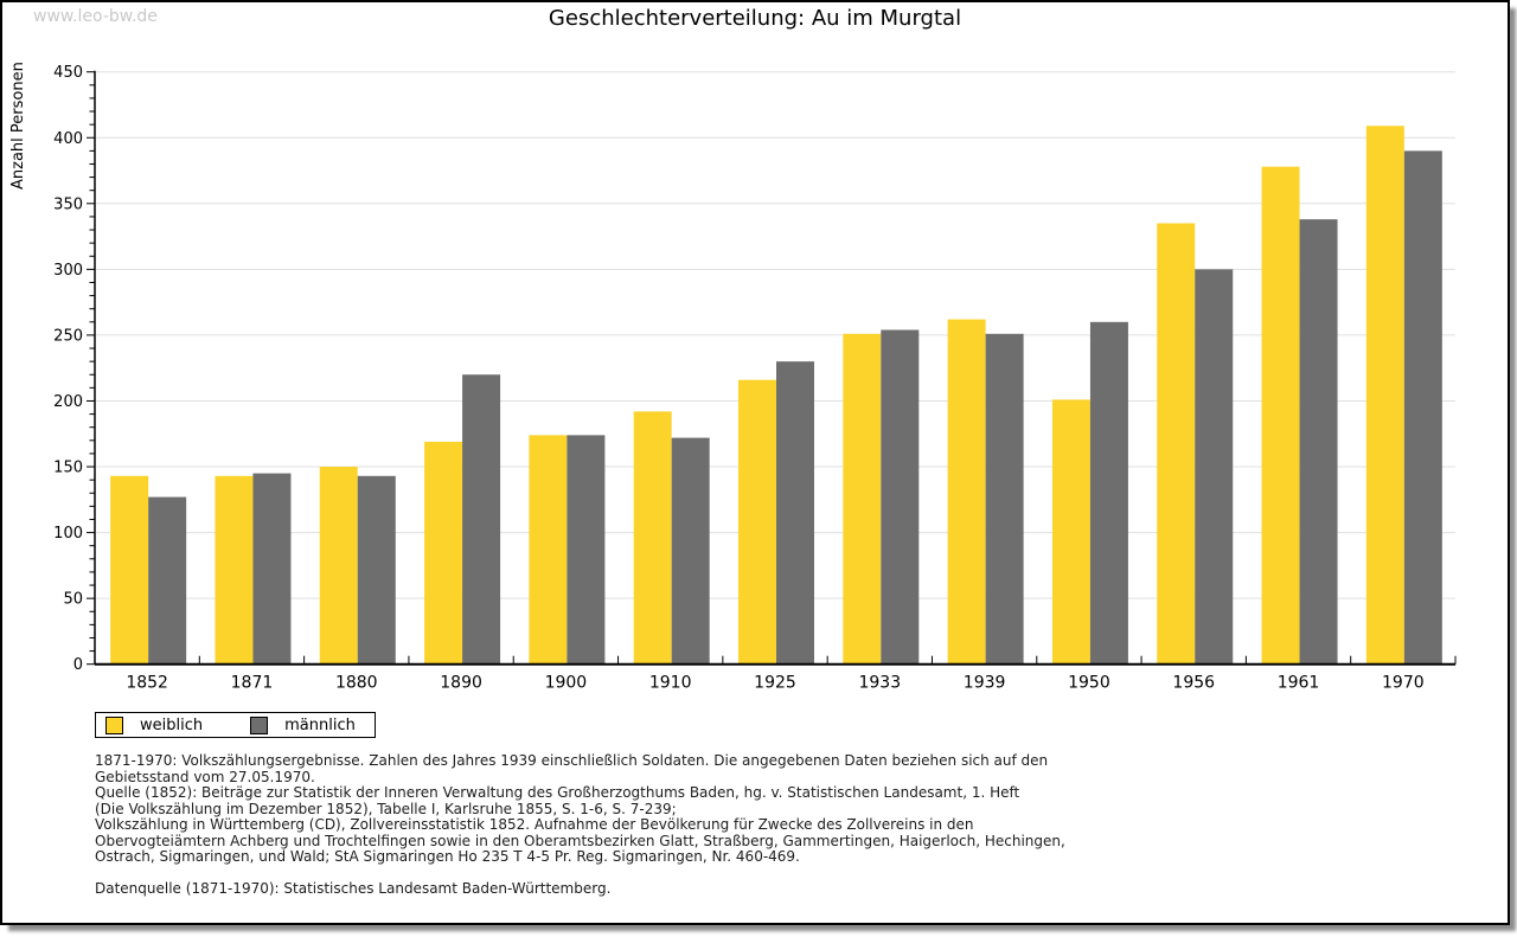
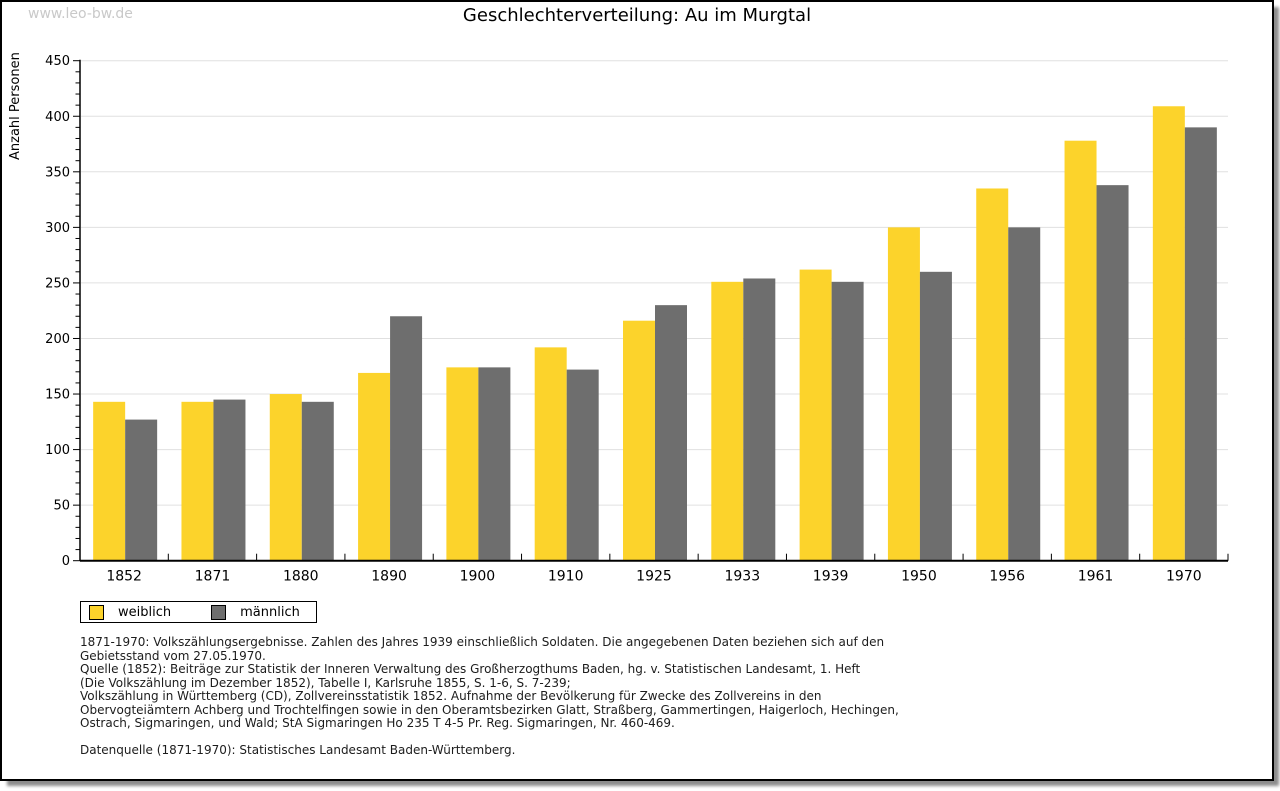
weiblich/1950: 201 -> 300
